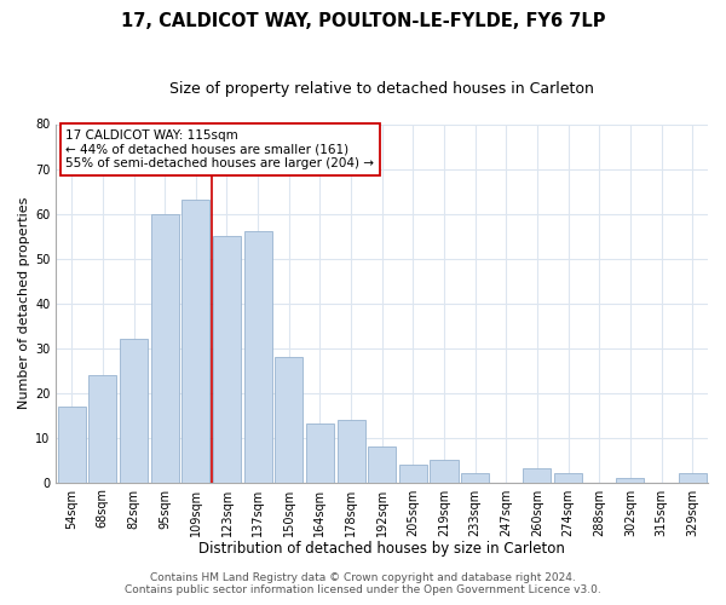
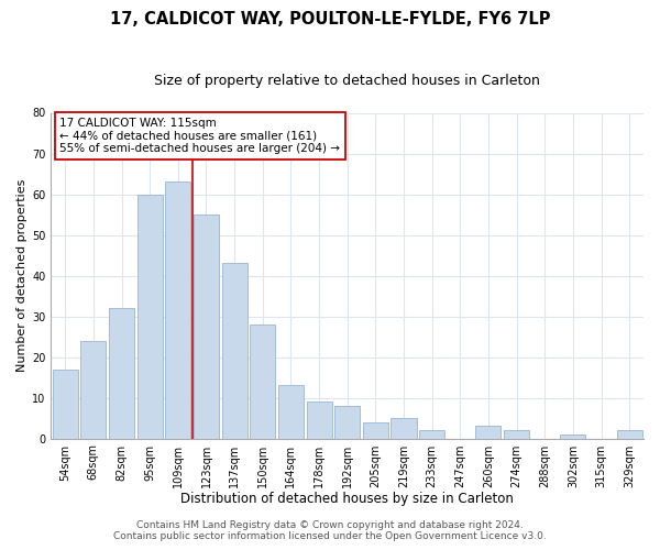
137sqm: 56 -> 43
178sqm: 14 -> 9
